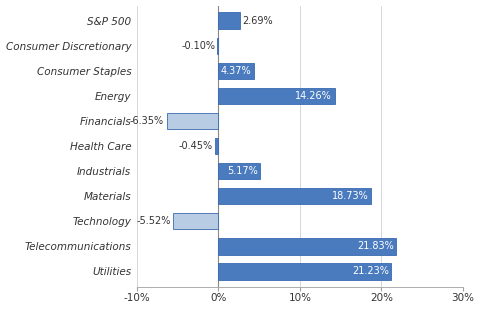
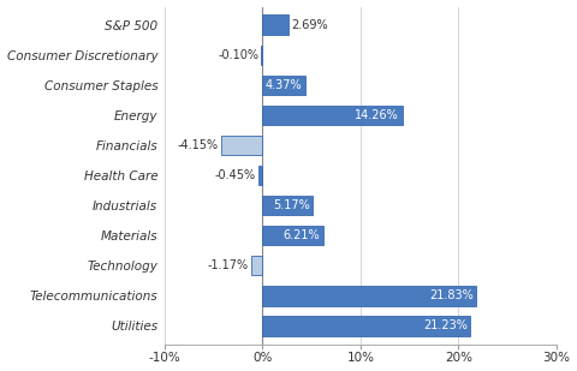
Financials: -6.35% -> -4.15%
Materials: 18.73% -> 6.21%
Technology: -5.52% -> -1.17%
